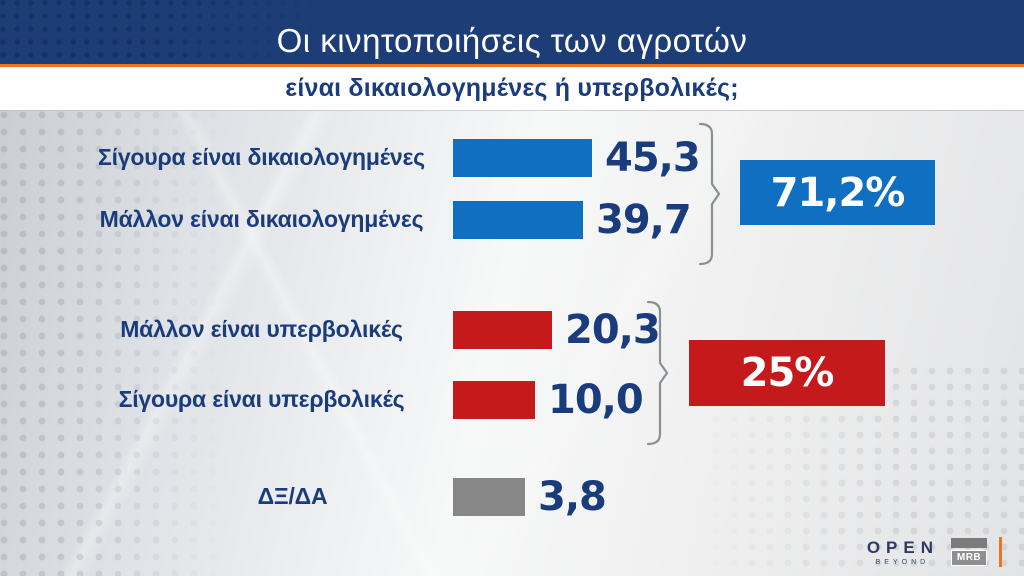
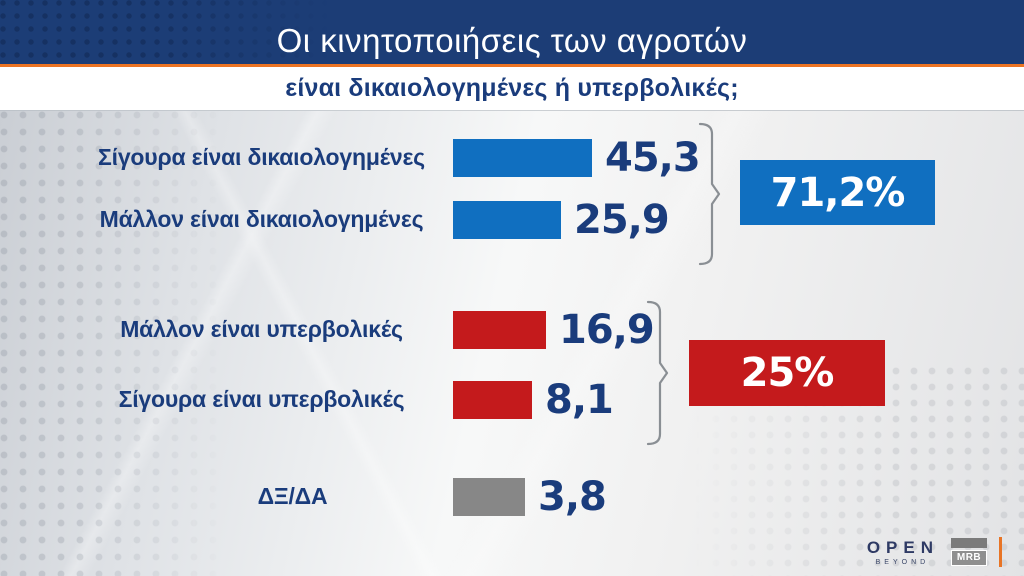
Μάλλον είναι δικαιολογημένες: 39,7 -> 25,9
Μάλλον είναι υπερβολικές: 20,3 -> 16,9
Σίγουρα είναι υπερβολικές: 10,0 -> 8,1
